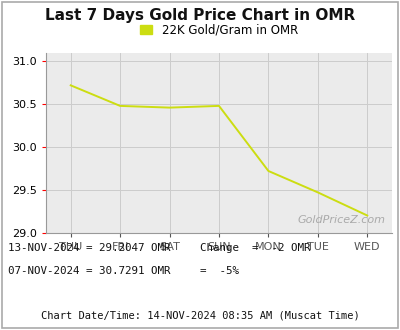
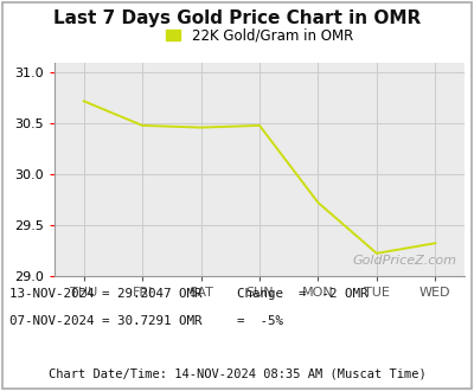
TUE: 29.47 -> 29.22
WED: 29.20 -> 29.32
